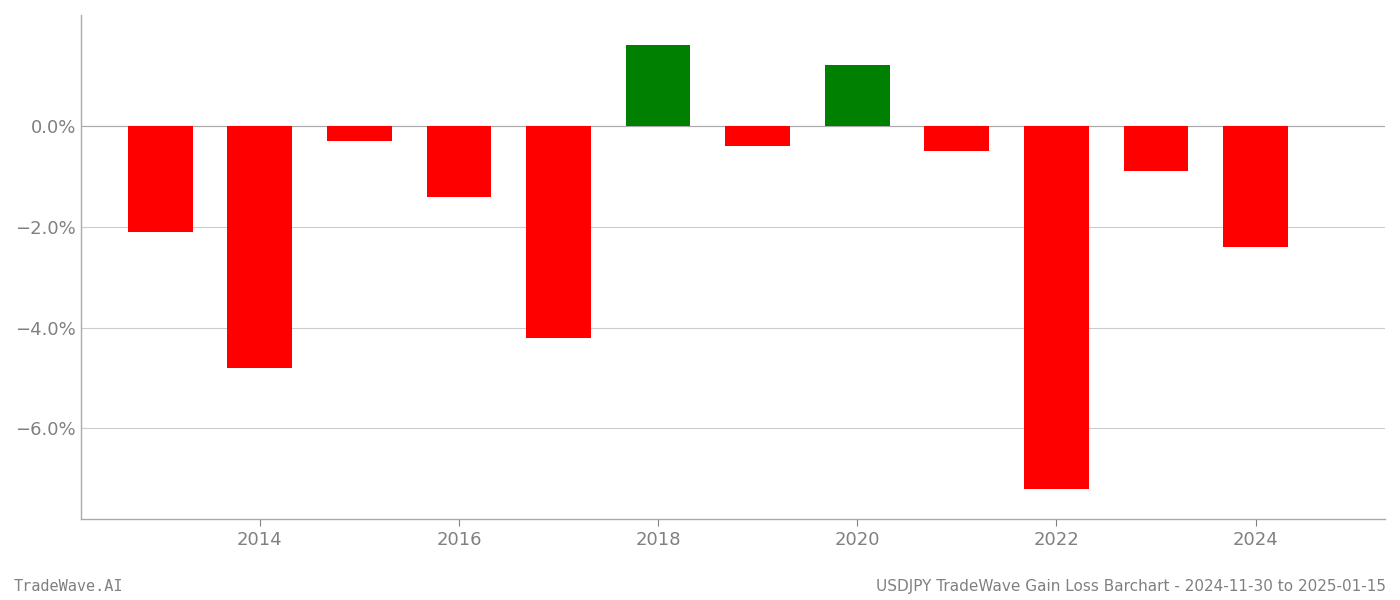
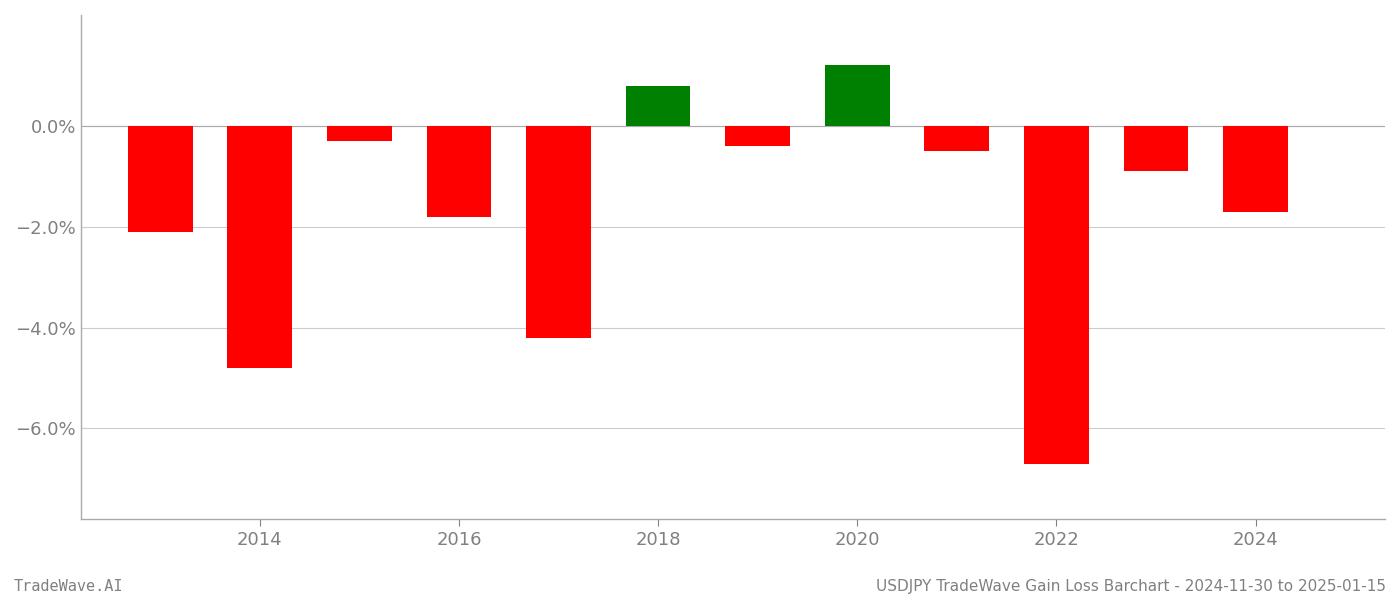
2016: -1.4% -> -1.8%
2018: 1.6% -> 0.8%
2022: -7.2% -> -6.7%
2024: -2.4% -> -1.7%
